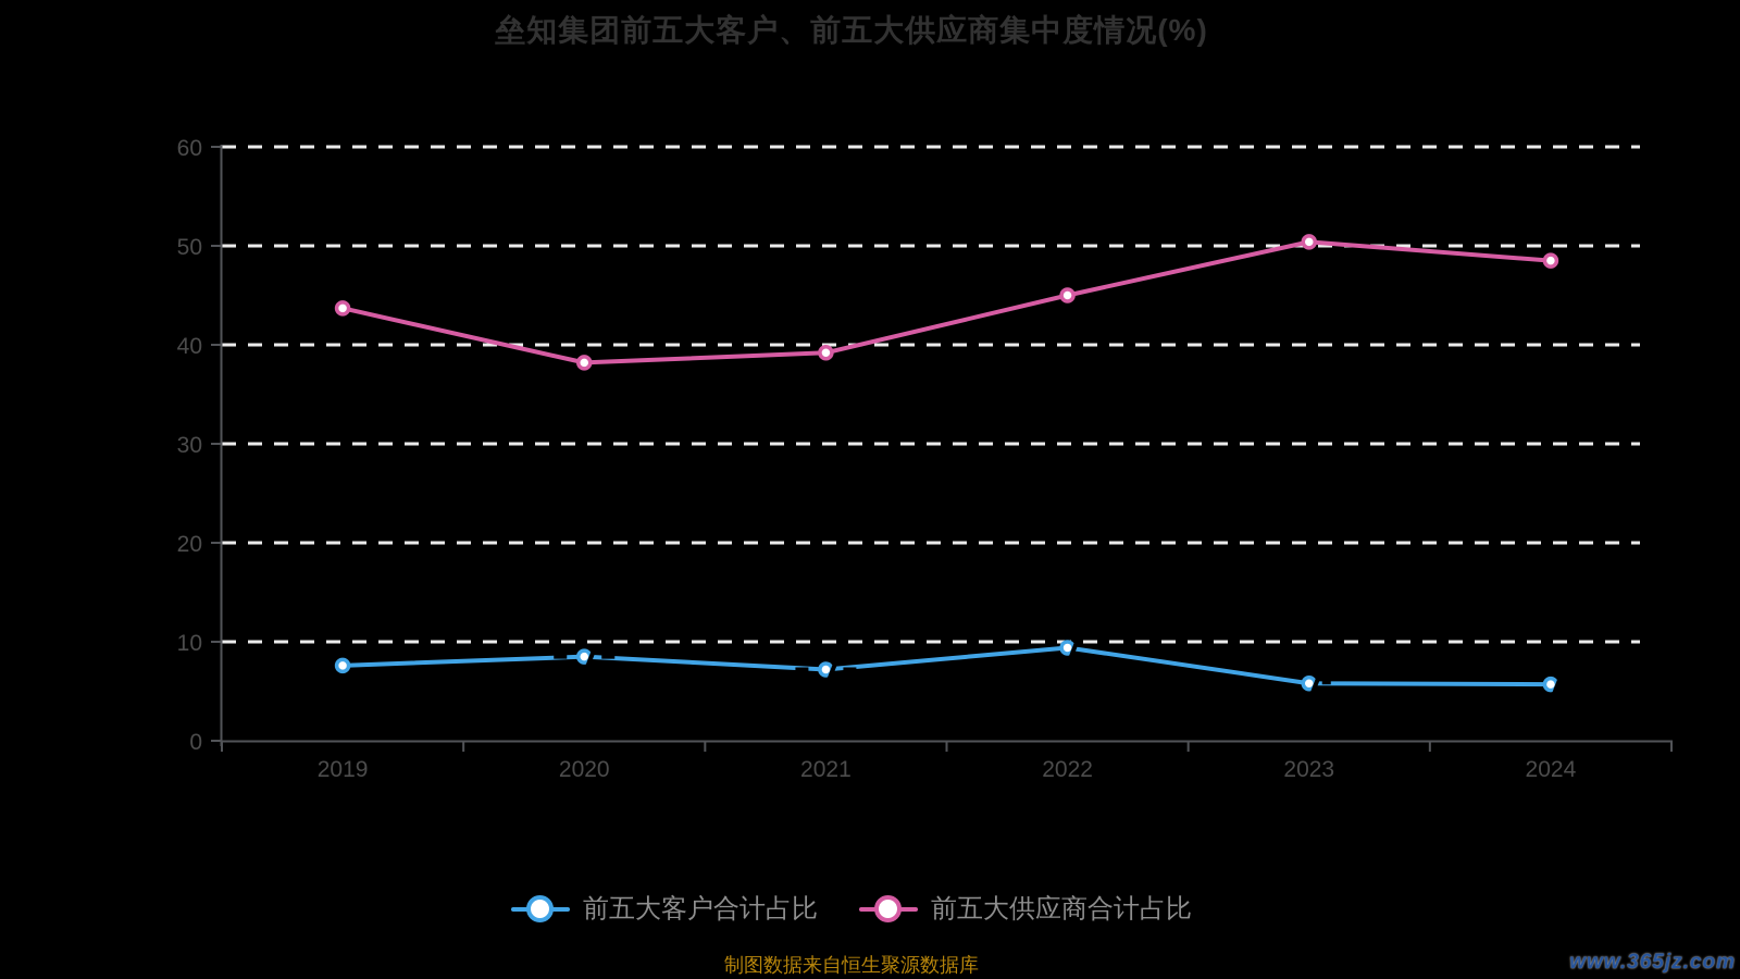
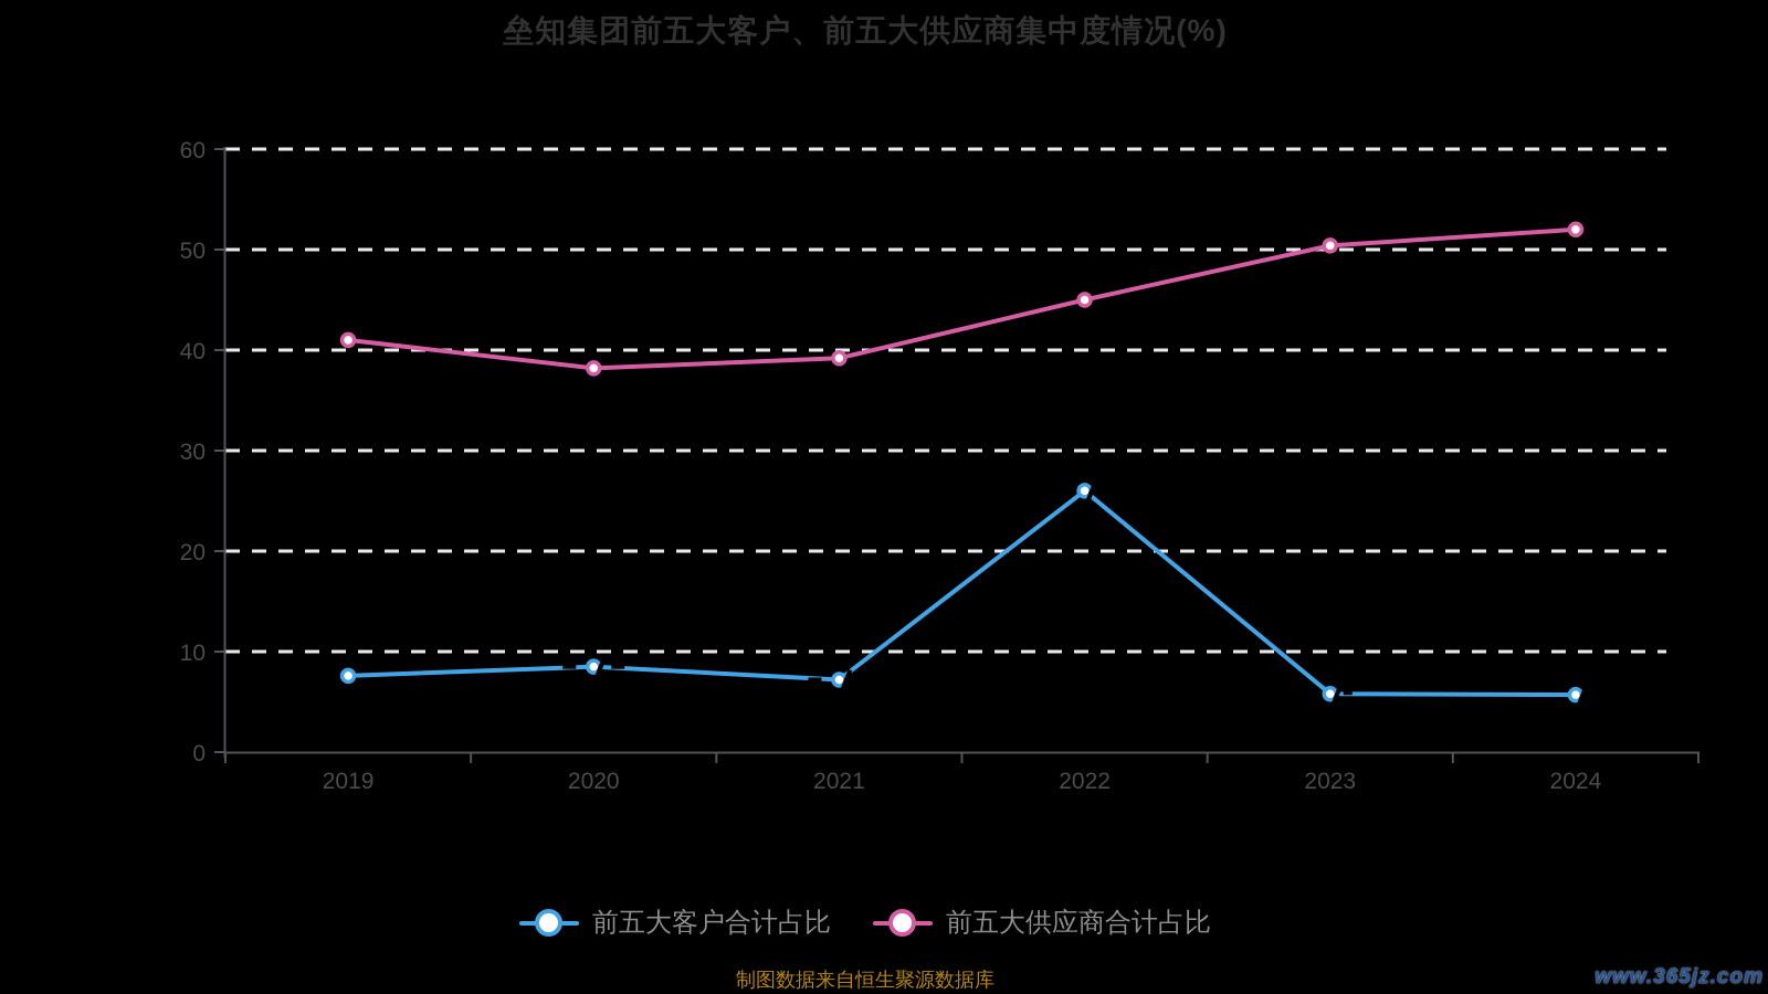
前五大供应商合计占比/2019: 44 -> 41
前五大客户合计占比/2022: 9 -> 26
前五大供应商合计占比/2024: 48 -> 52
